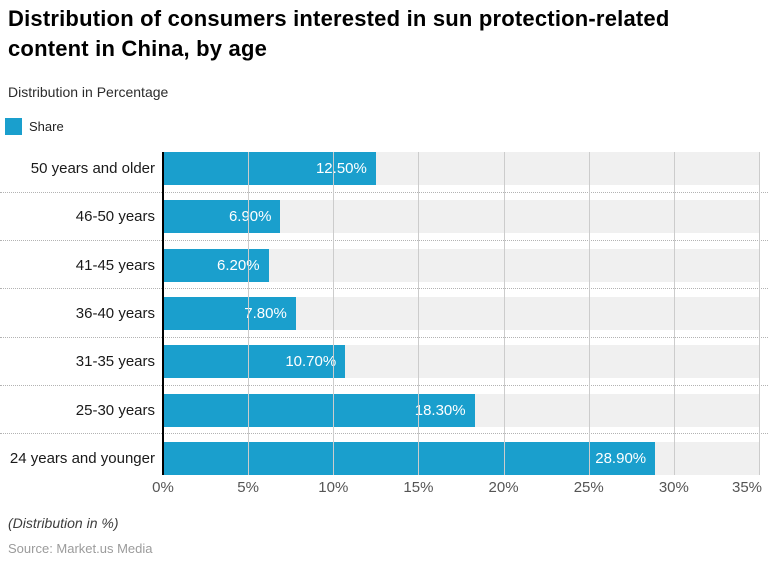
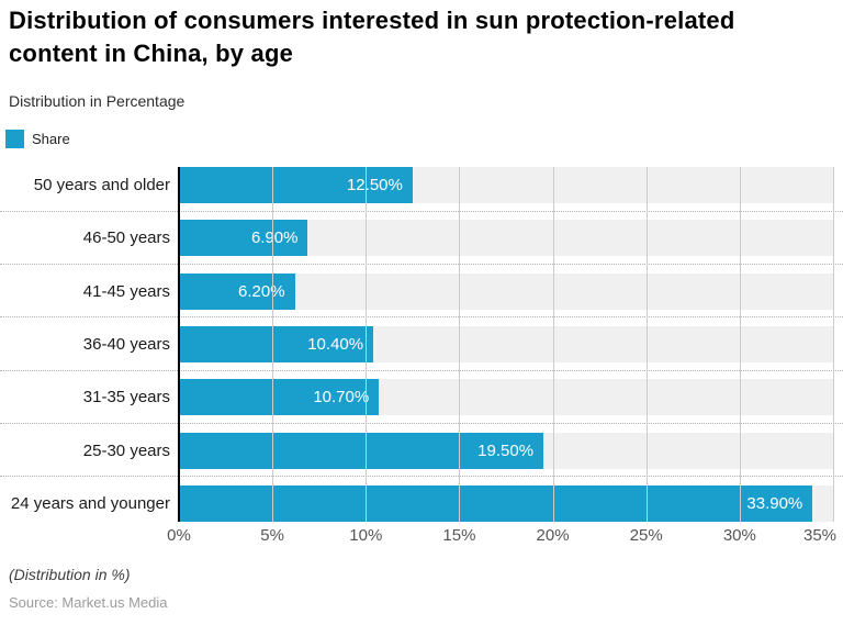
36-40 years: 7.80% -> 10.40%
25-30 years: 18.30% -> 19.50%
24 years and younger: 28.90% -> 33.90%
